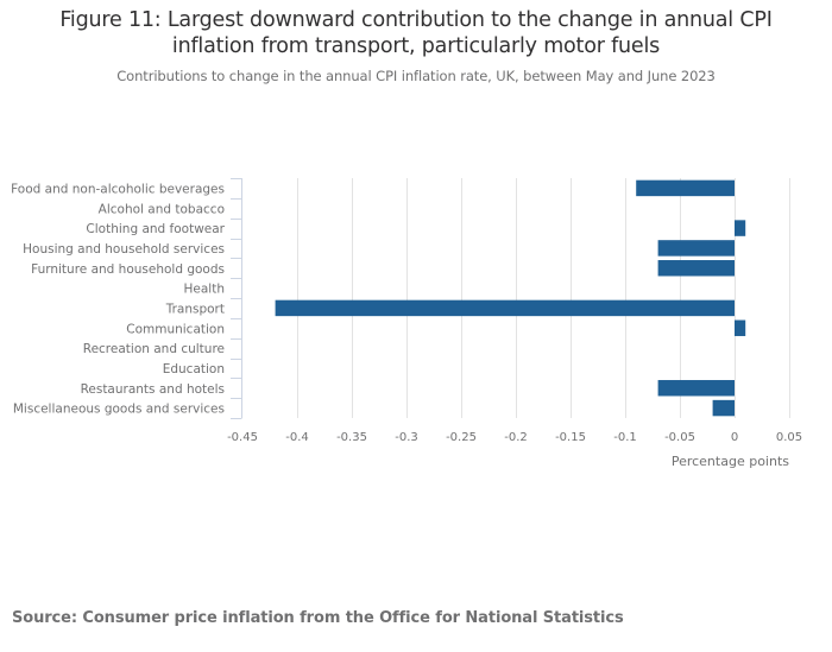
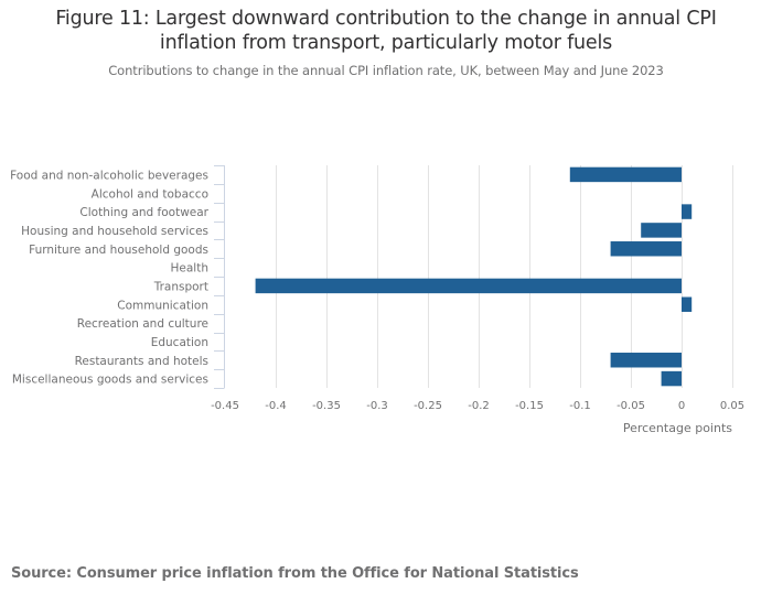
Food and non-alcoholic beverages: -0.09 -> -0.11
Housing and household services: -0.07 -> -0.04
